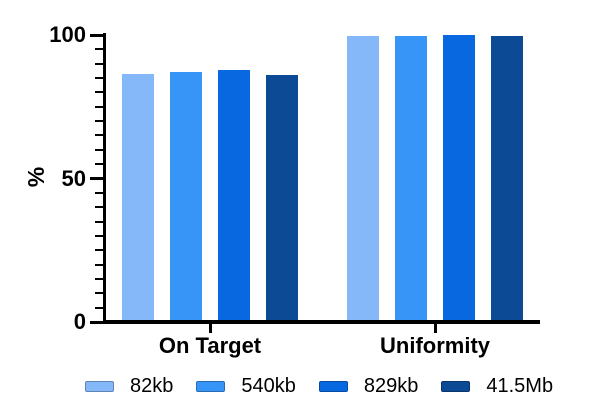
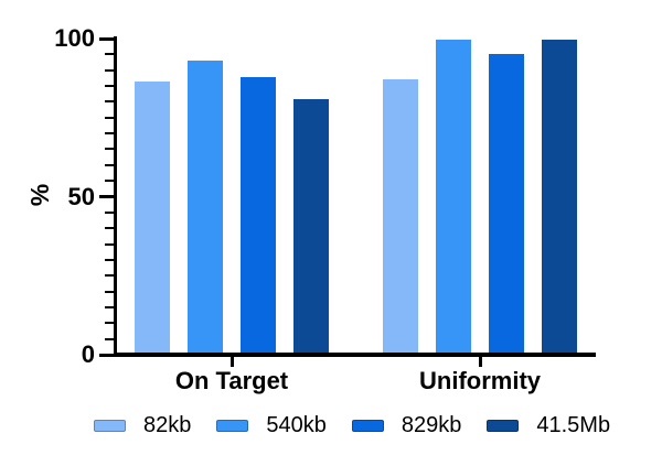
540kb/On Target: 87 -> 93
41.5Mb/On Target: 86 -> 81
82kb/Uniformity: 100 -> 87
829kb/Uniformity: 100 -> 95
